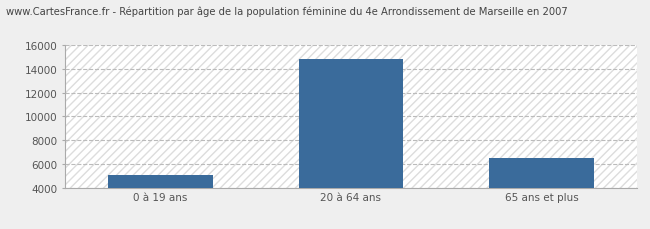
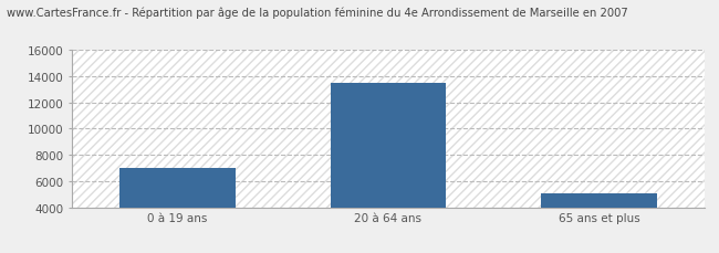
0 à 19 ans: 5100 -> 7000
20 à 64 ans: 14800 -> 13500
65 ans et plus: 6500 -> 5100
